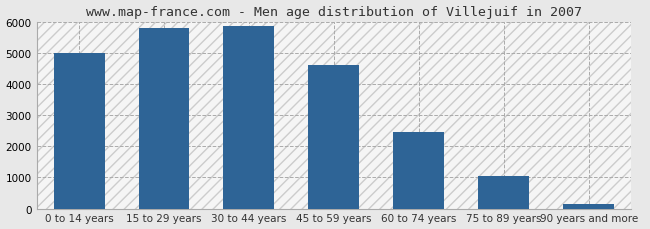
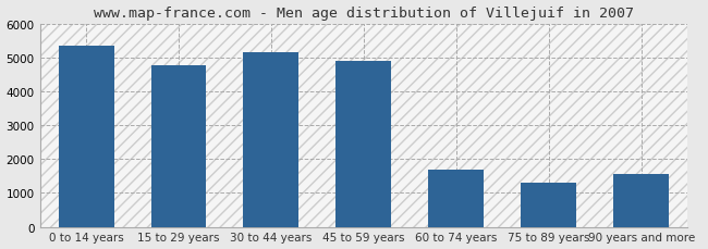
0 to 14 years: 5000 -> 5350
15 to 29 years: 5800 -> 4750
30 to 44 years: 5850 -> 5150
45 to 59 years: 4600 -> 4900
60 to 74 years: 2450 -> 1700
75 to 89 years: 1050 -> 1300
90 years and more: 150 -> 1550
